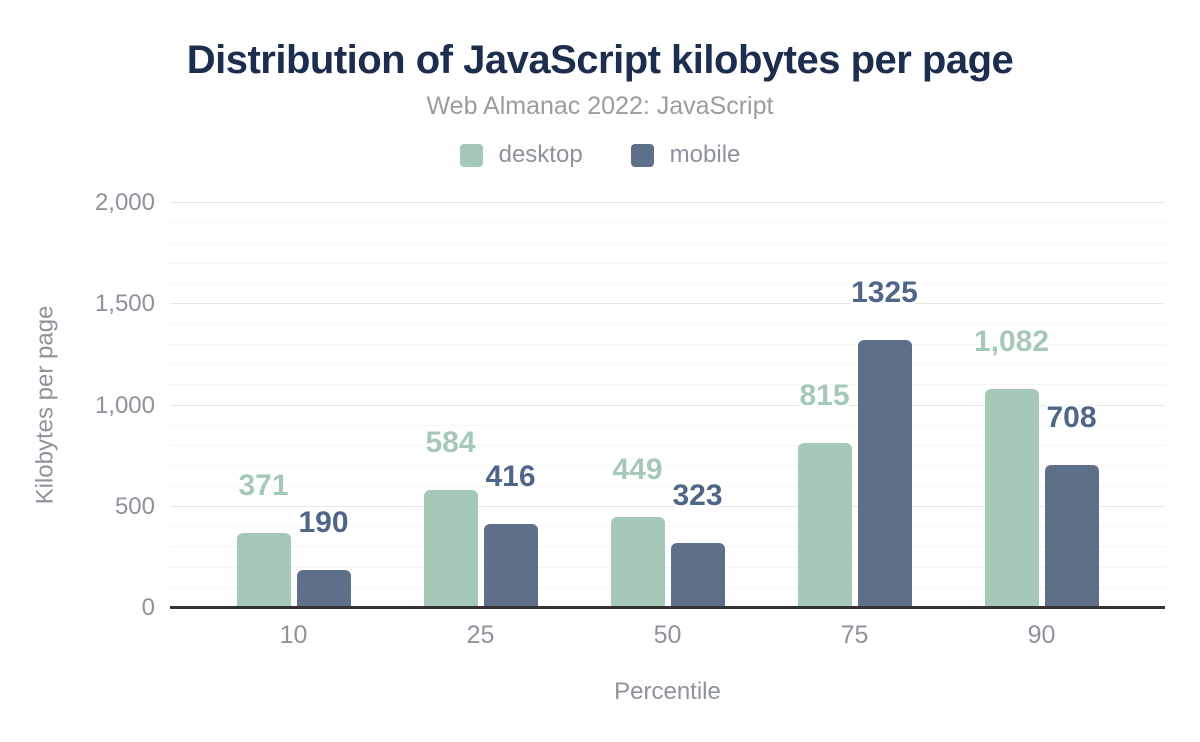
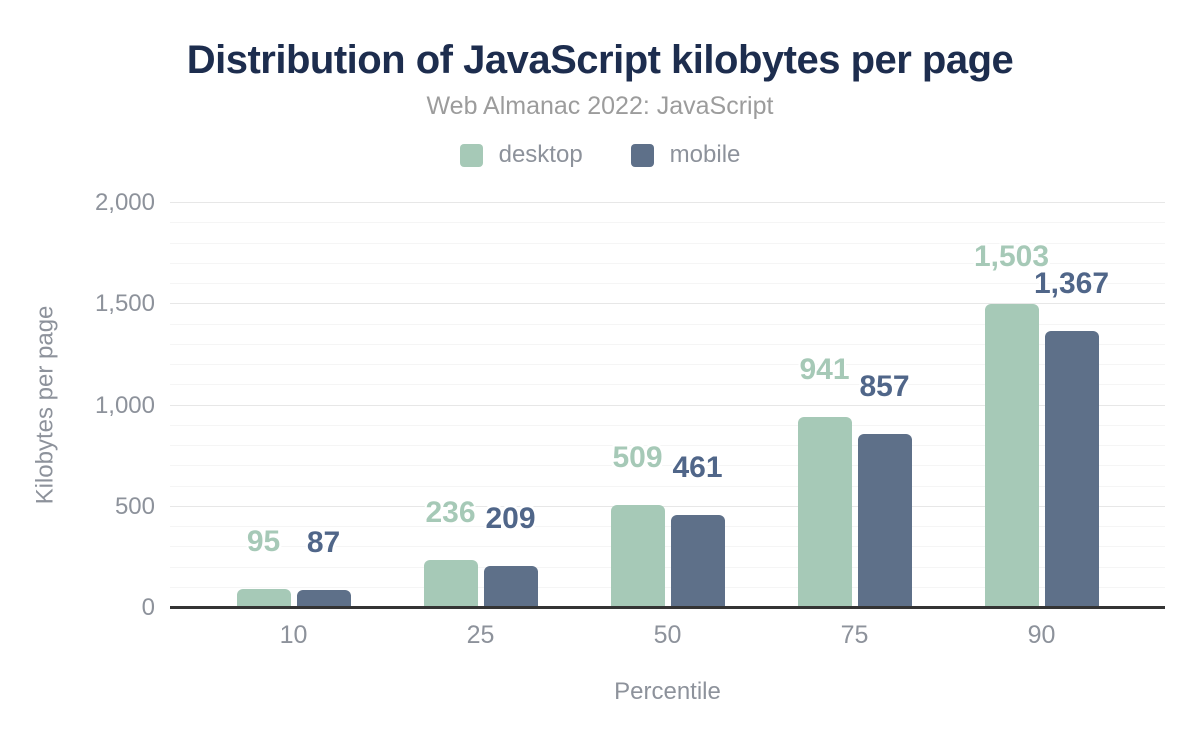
desktop/10: 371 -> 95
mobile/10: 190 -> 87
desktop/25: 584 -> 236
mobile/25: 416 -> 209
desktop/50: 449 -> 509
mobile/50: 323 -> 461
desktop/75: 815 -> 941
mobile/75: 1325 -> 857
desktop/90: 1,082 -> 1,503
mobile/90: 708 -> 1,367
